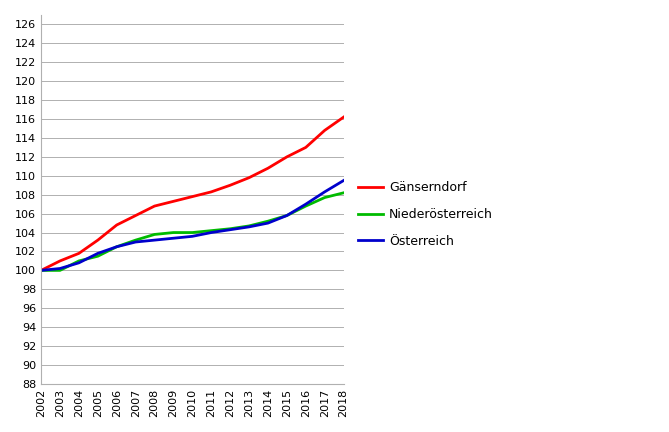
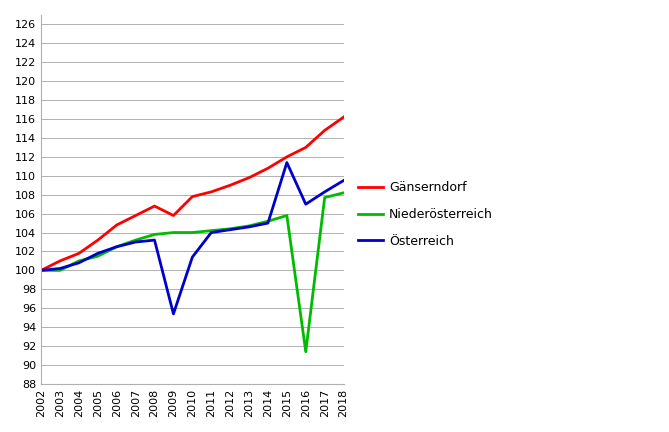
Gänserndorf/2009: 107.3 -> 105.8
Österreich/2009: 103.4 -> 95.4
Österreich/2010: 103.6 -> 101.4
Österreich/2015: 105.8 -> 111.4
Niederösterreich/2016: 106.8 -> 91.4
